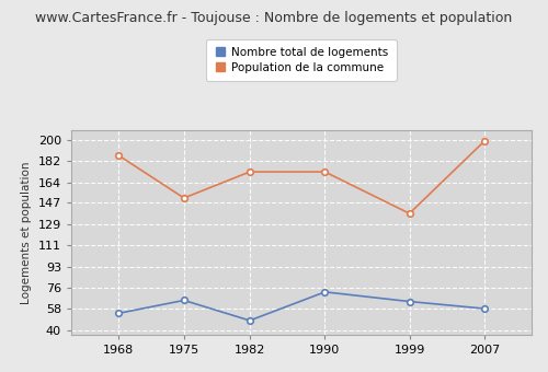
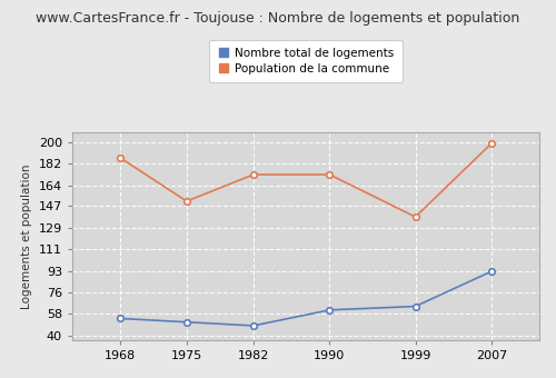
Nombre total de logements/1975: 65 -> 51
Nombre total de logements/1990: 72 -> 61
Nombre total de logements/2007: 58 -> 93
